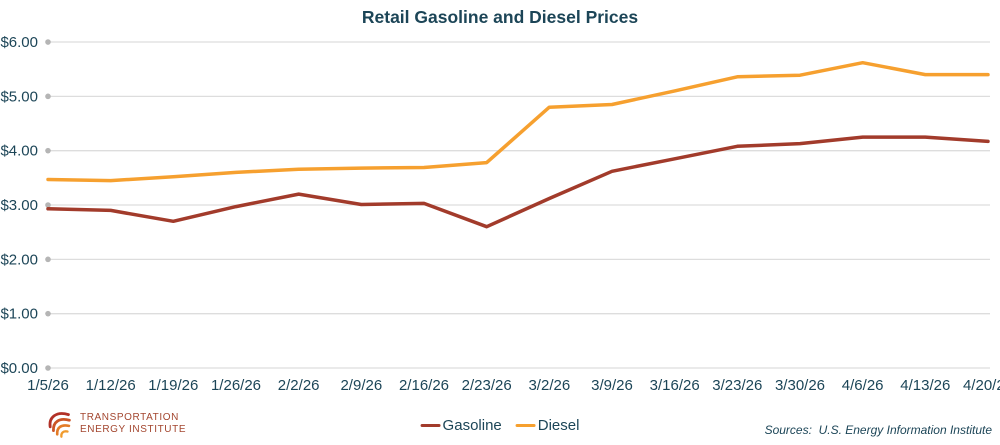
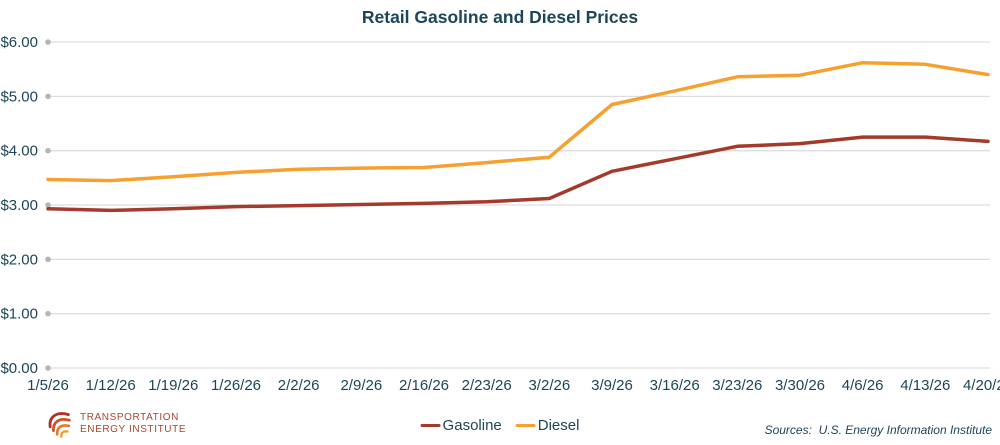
Gasoline/1/19/26: $2.7 -> $2.9
Gasoline/2/2/26: $3.2 -> $3.0
Gasoline/2/23/26: $2.6 -> $3.1
Diesel/3/2/26: $4.8 -> $3.9
Diesel/4/13/26: $5.4 -> $5.6
